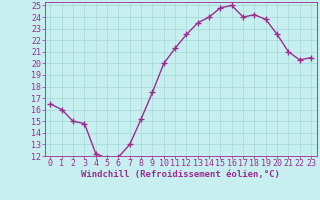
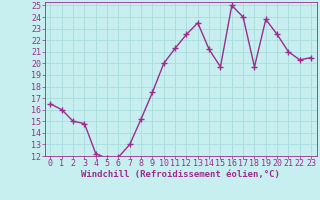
14: 24.0 -> 21.2
15: 24.8 -> 19.7
18: 24.2 -> 19.7
